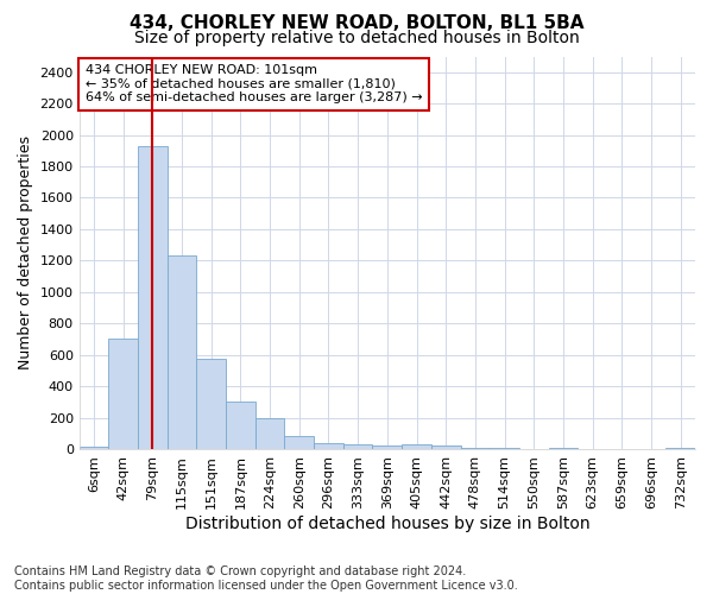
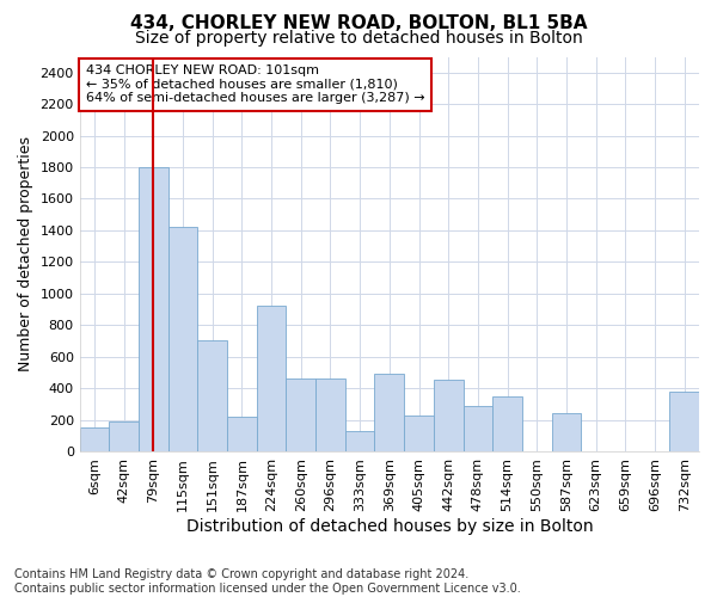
6sqm: 20 -> 150
42sqm: 700 -> 190
79sqm: 1930 -> 1800
115sqm: 1230 -> 1420
151sqm: 580 -> 700
187sqm: 300 -> 220
224sqm: 200 -> 920
260sqm: 80 -> 460
296sqm: 40 -> 460
333sqm: 30 -> 130
369sqm: 20 -> 490
405sqm: 30 -> 230
442sqm: 20 -> 450
478sqm: 10 -> 290
514sqm: 0 -> 350
587sqm: 0 -> 240
732sqm: 0 -> 380
